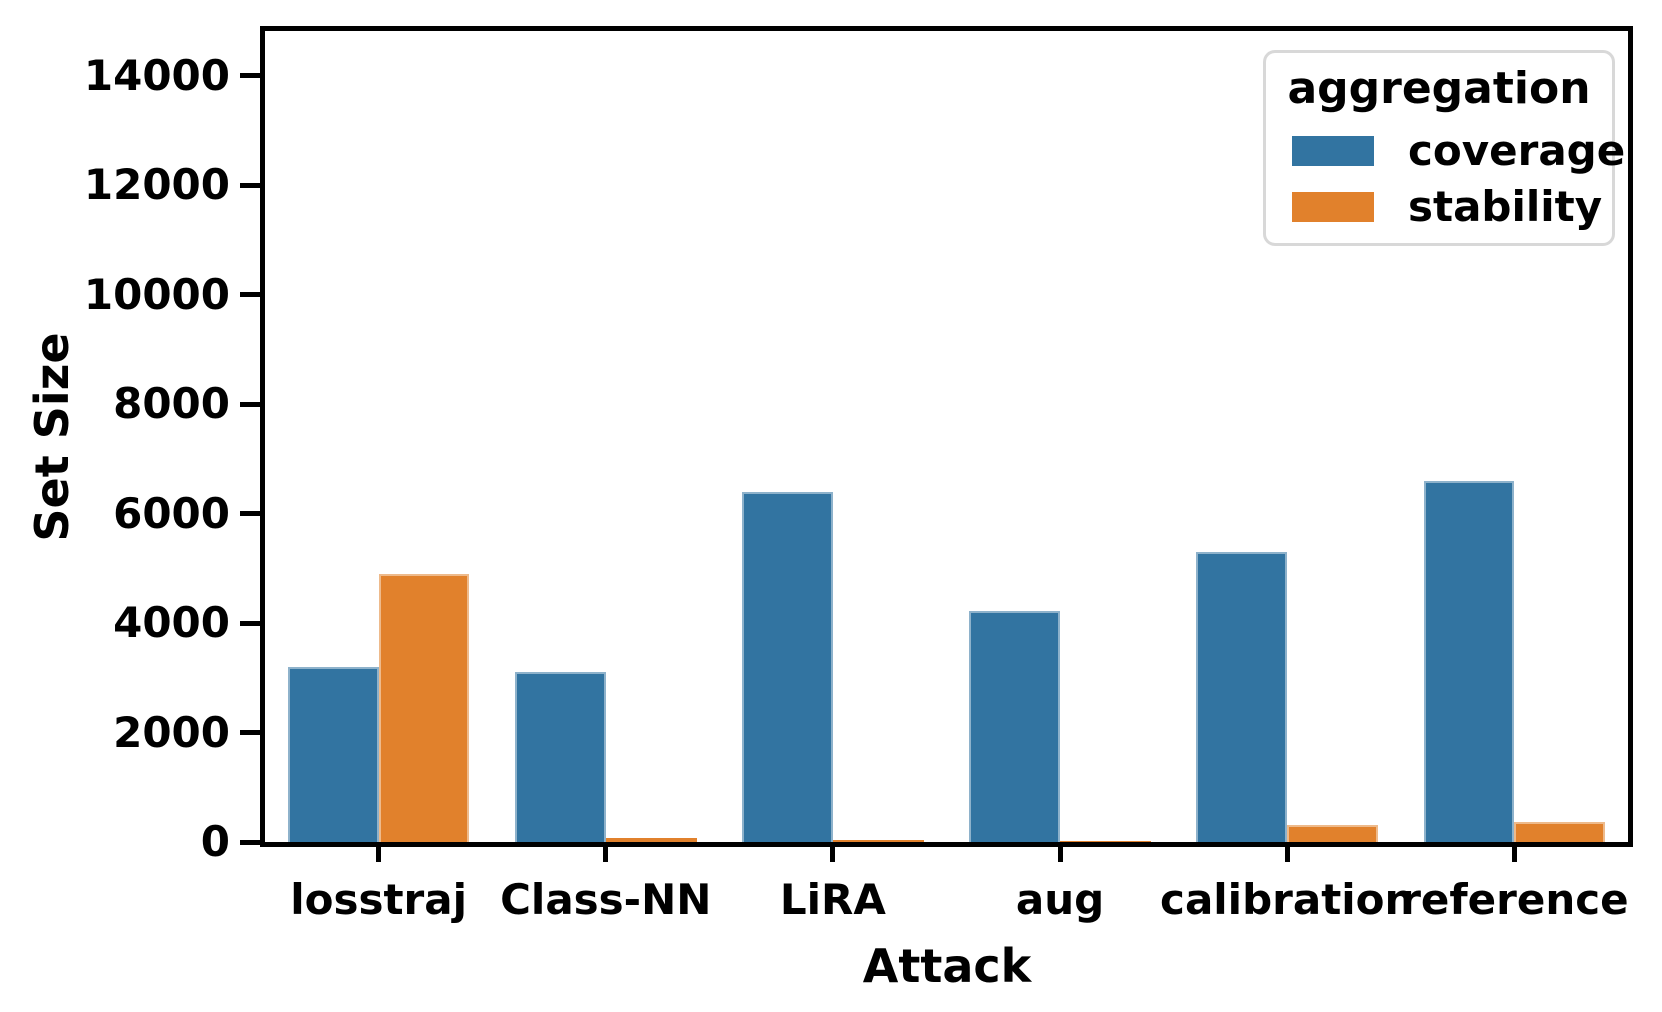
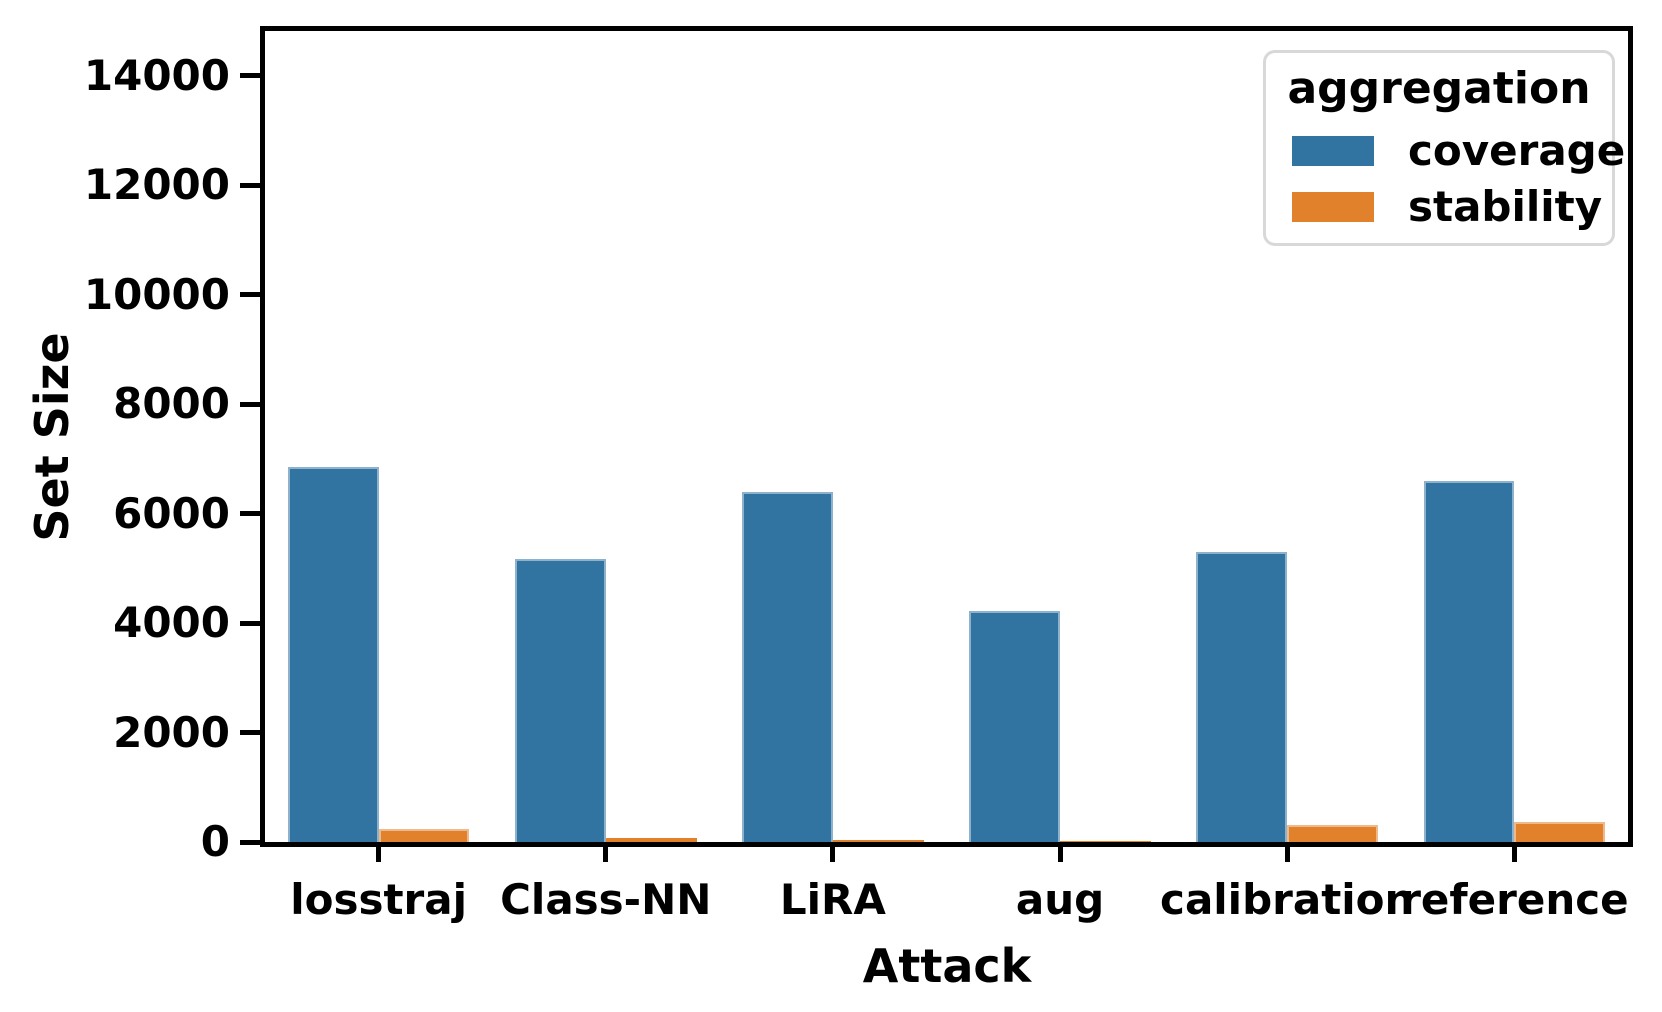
coverage/losstraj: 3200 -> 6800
stability/losstraj: 4900 -> 200
coverage/Class-NN: 3100 -> 5200
